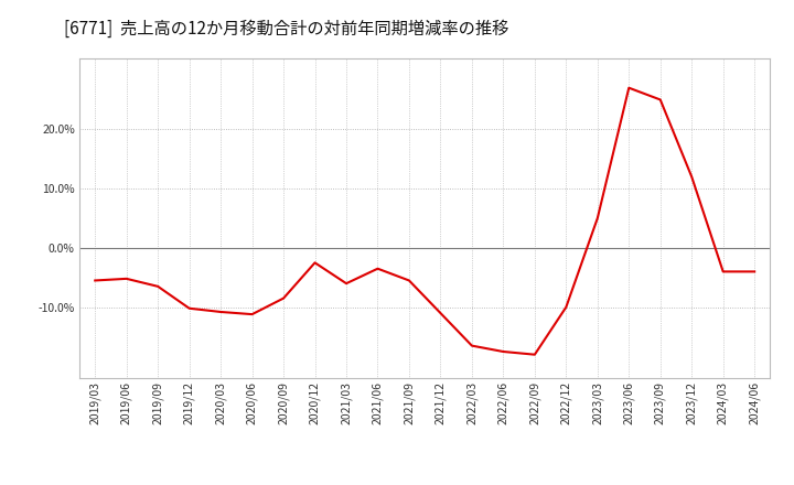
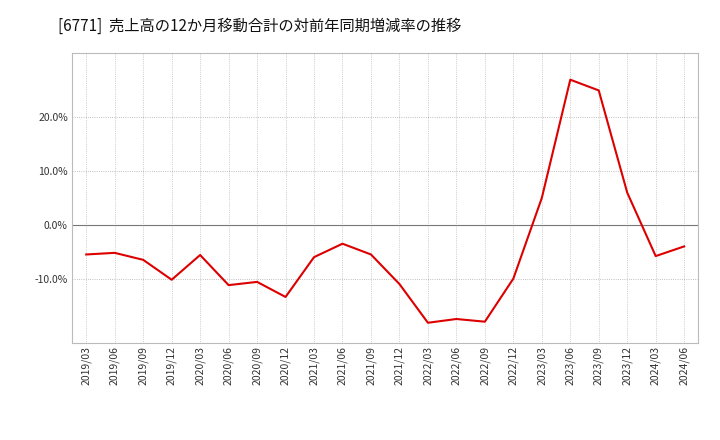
2020/03: -10.8% -> -5.6%
2020/09: -8.5% -> -10.6%
2020/12: -2.5% -> -13.4%
2022/03: -16.5% -> -18.2%
2023/12: 12.0% -> 6.0%
2024/03: -4.0% -> -5.8%
